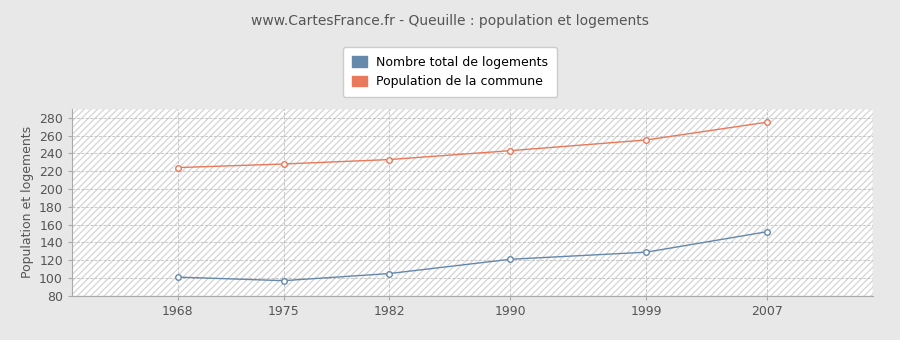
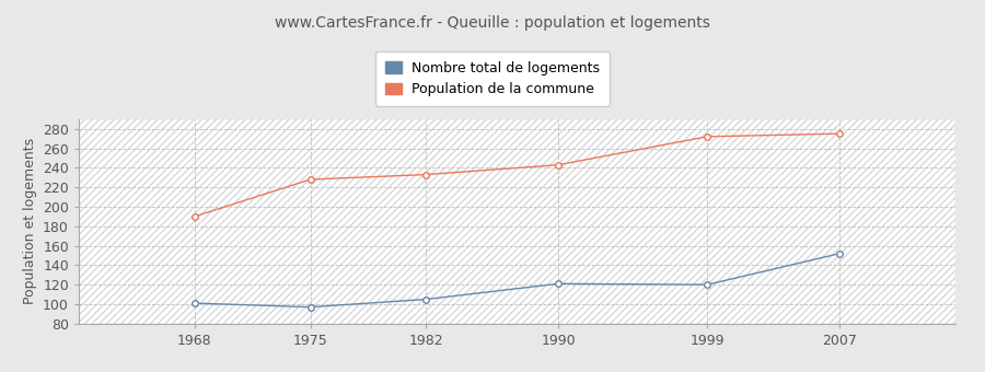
Population de la commune/1968: 224 -> 190
Nombre total de logements/1999: 129 -> 120
Population de la commune/1999: 255 -> 272
